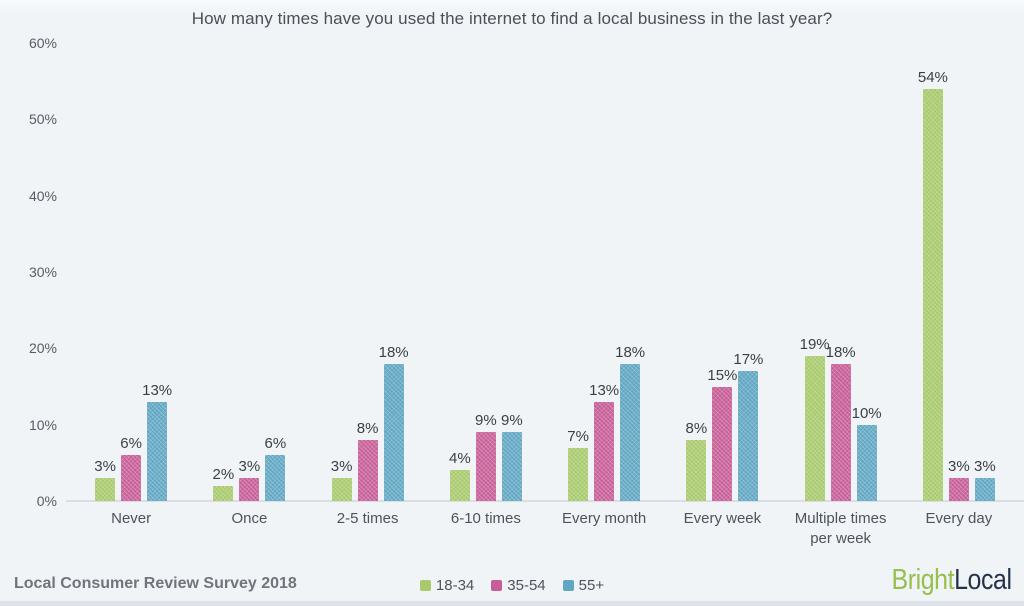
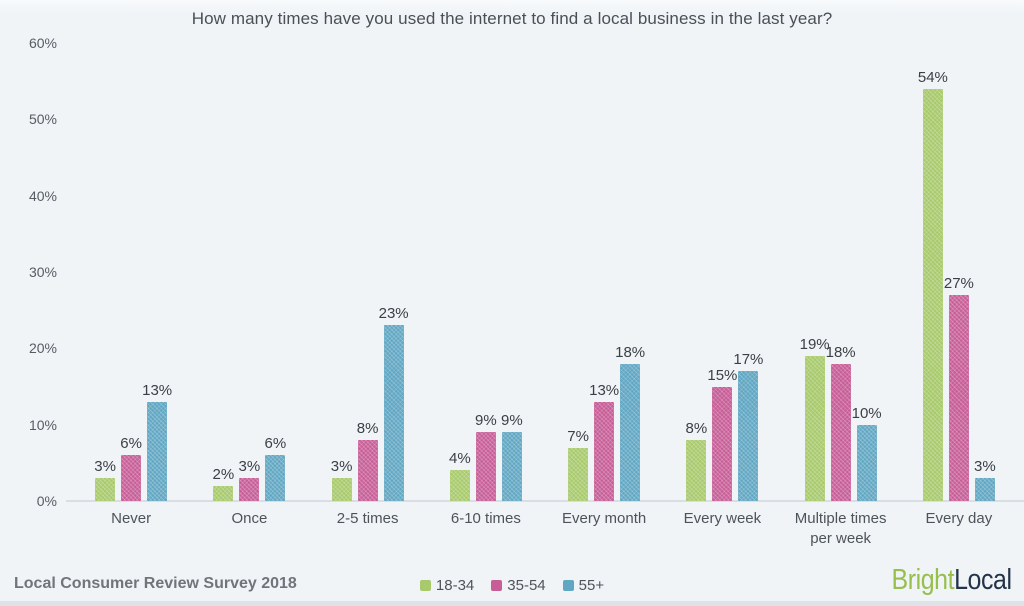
55+/2-5 times: 18% -> 23%
35-54/Every day: 3% -> 27%
